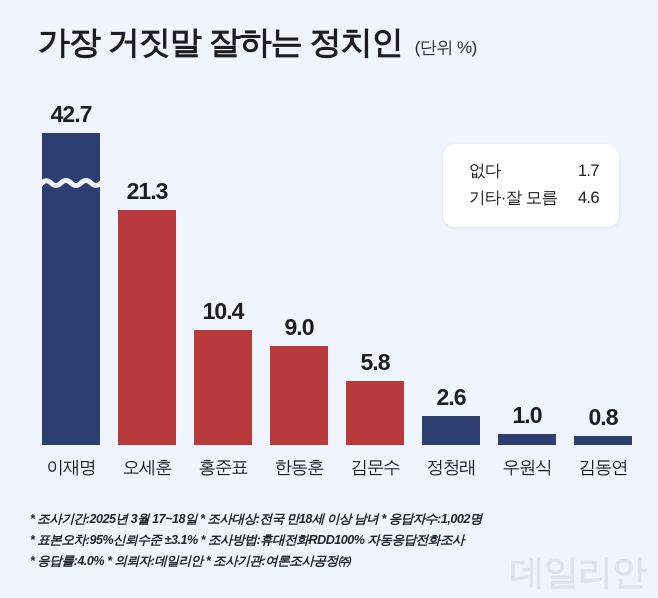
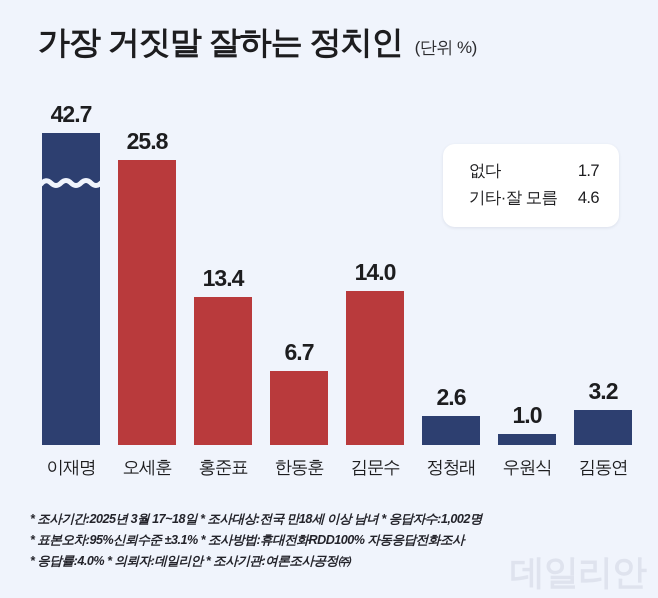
오세훈: 21.3 -> 25.8
홍준표: 10.4 -> 13.4
한동훈: 9.0 -> 6.7
김문수: 5.8 -> 14.0
김동연: 0.8 -> 3.2
